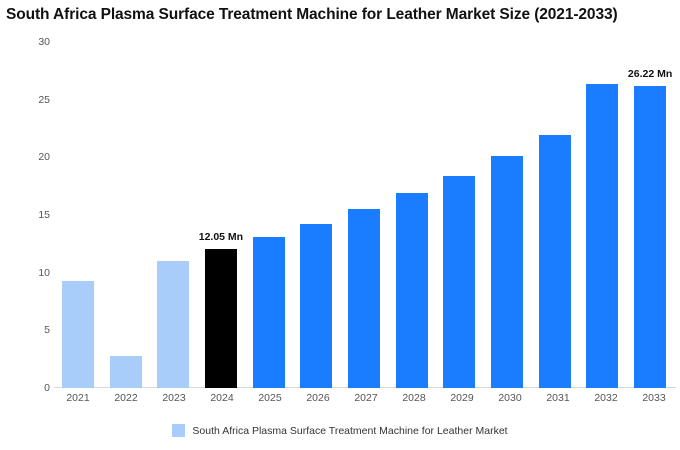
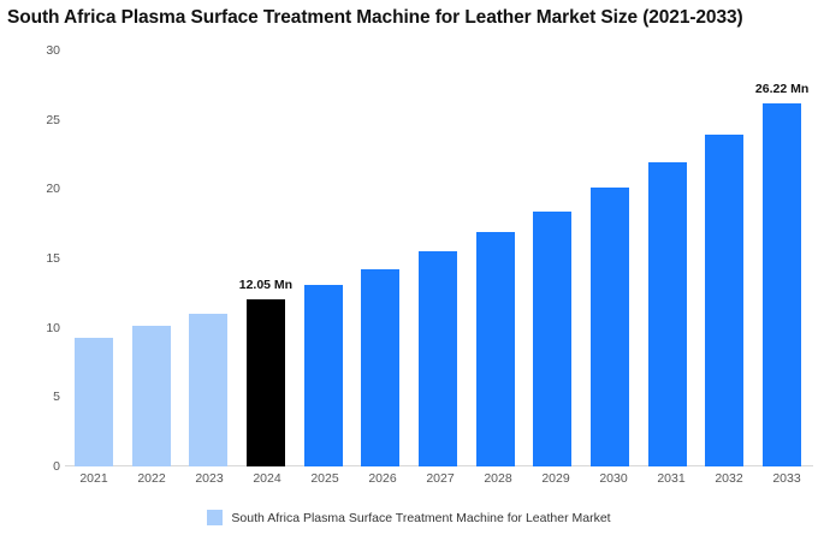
2022: 2.8 -> 10.2
2032: 26.4 -> 23.9
